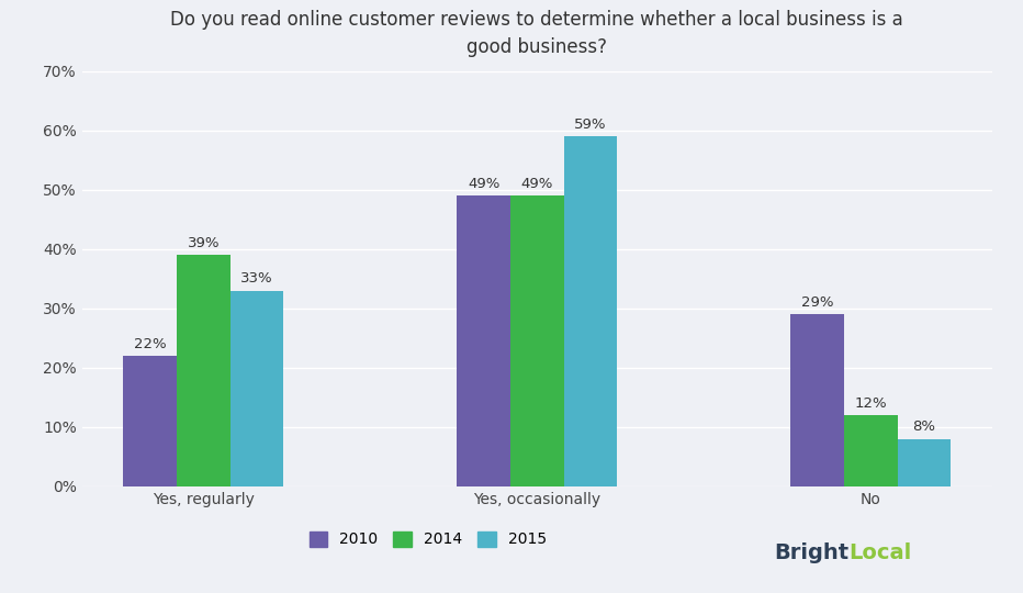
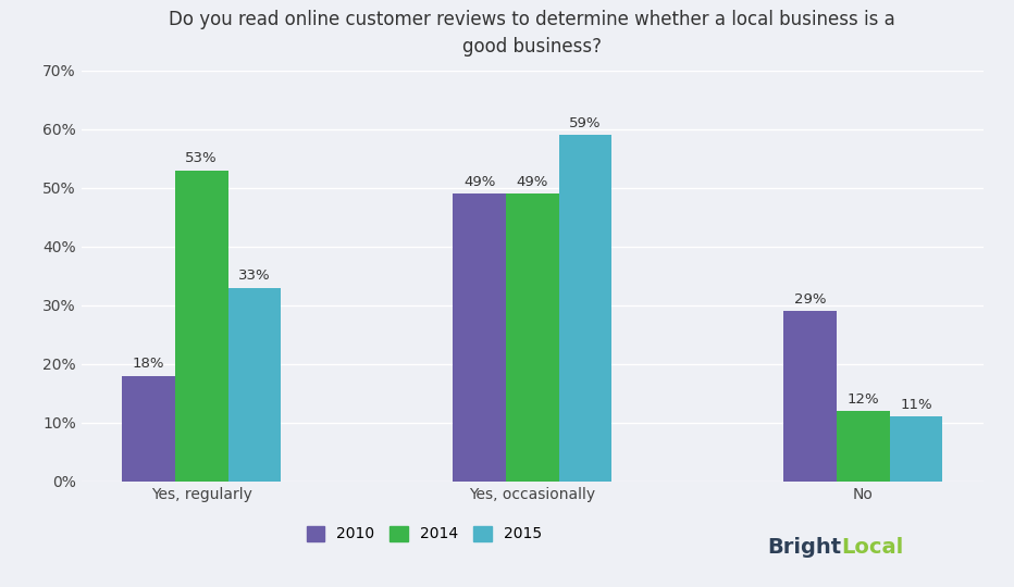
2010/Yes, regularly: 22% -> 18%
2014/Yes, regularly: 39% -> 53%
2015/No: 8% -> 11%
